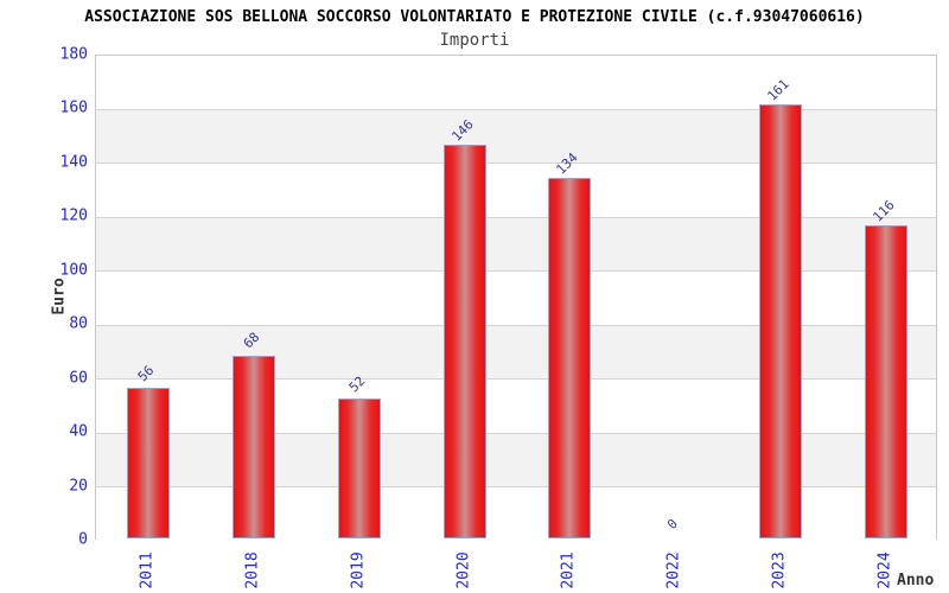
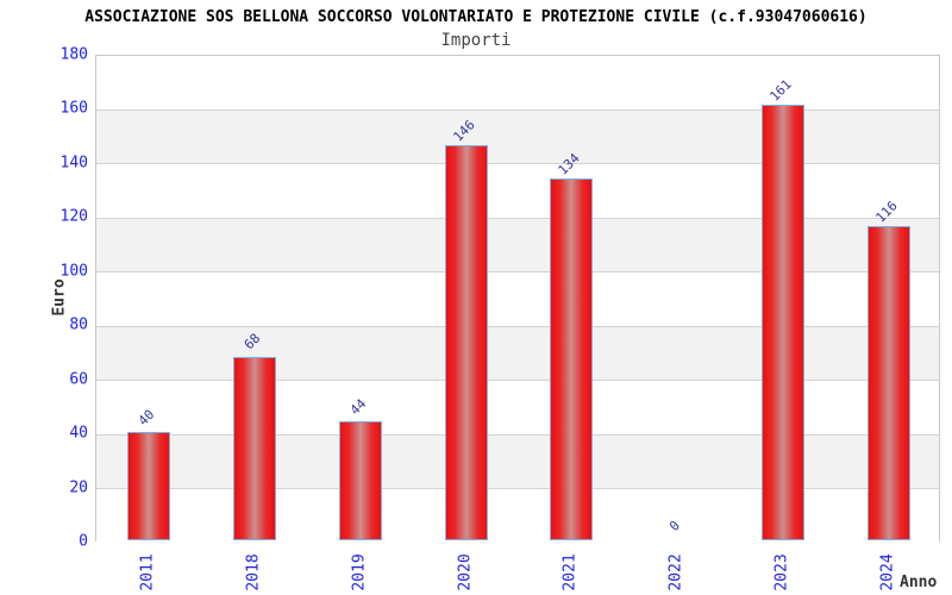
2011: 56 -> 40
2019: 52 -> 44
